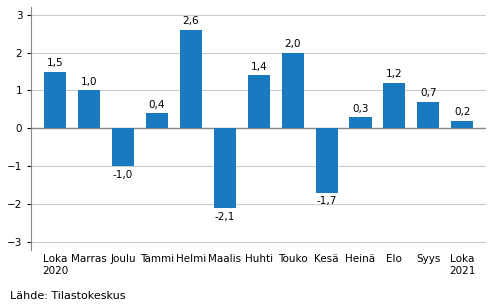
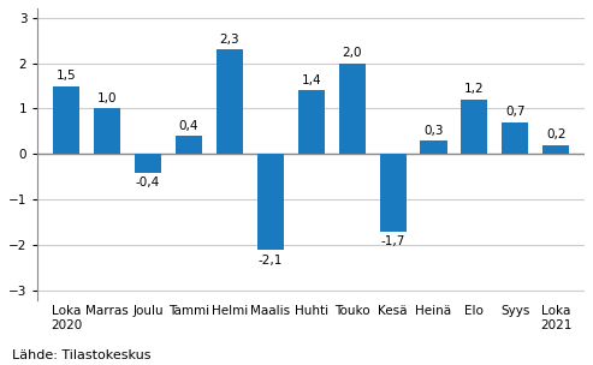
Joulu: -1,0 -> -0,4
Helmi: 2,6 -> 2,3
